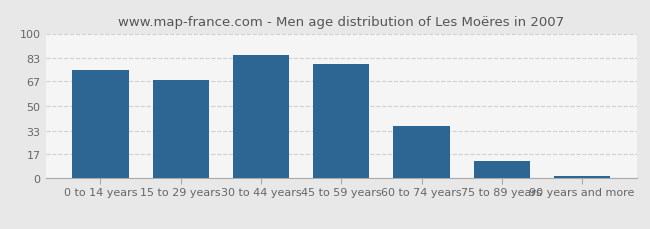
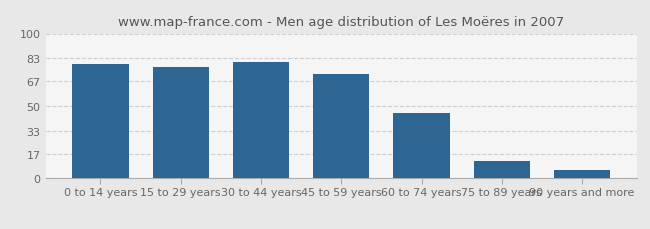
0 to 14 years: 75 -> 79
15 to 29 years: 68 -> 77
30 to 44 years: 85 -> 80
45 to 59 years: 79 -> 72
60 to 74 years: 36 -> 45
90 years and more: 2 -> 6
